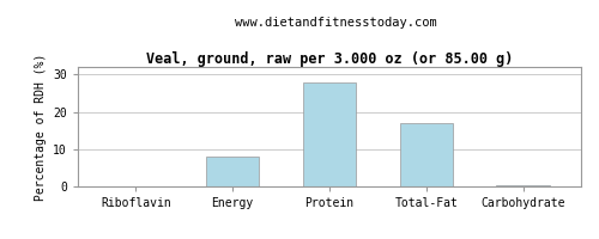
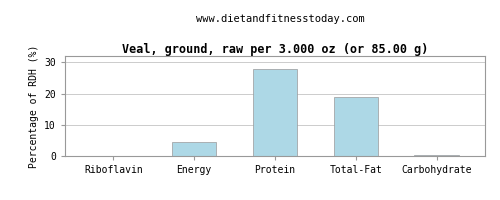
Energy: 8.0 -> 4.5
Total-Fat: 17.0 -> 19.0
